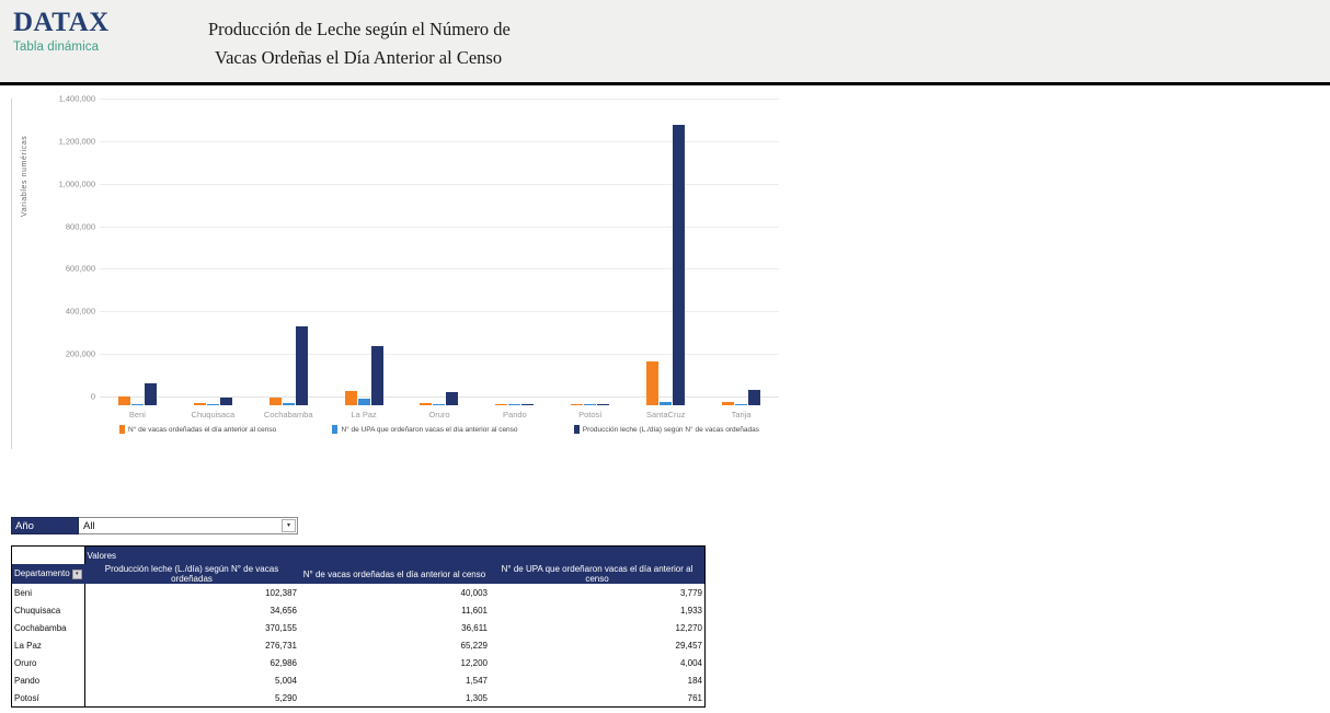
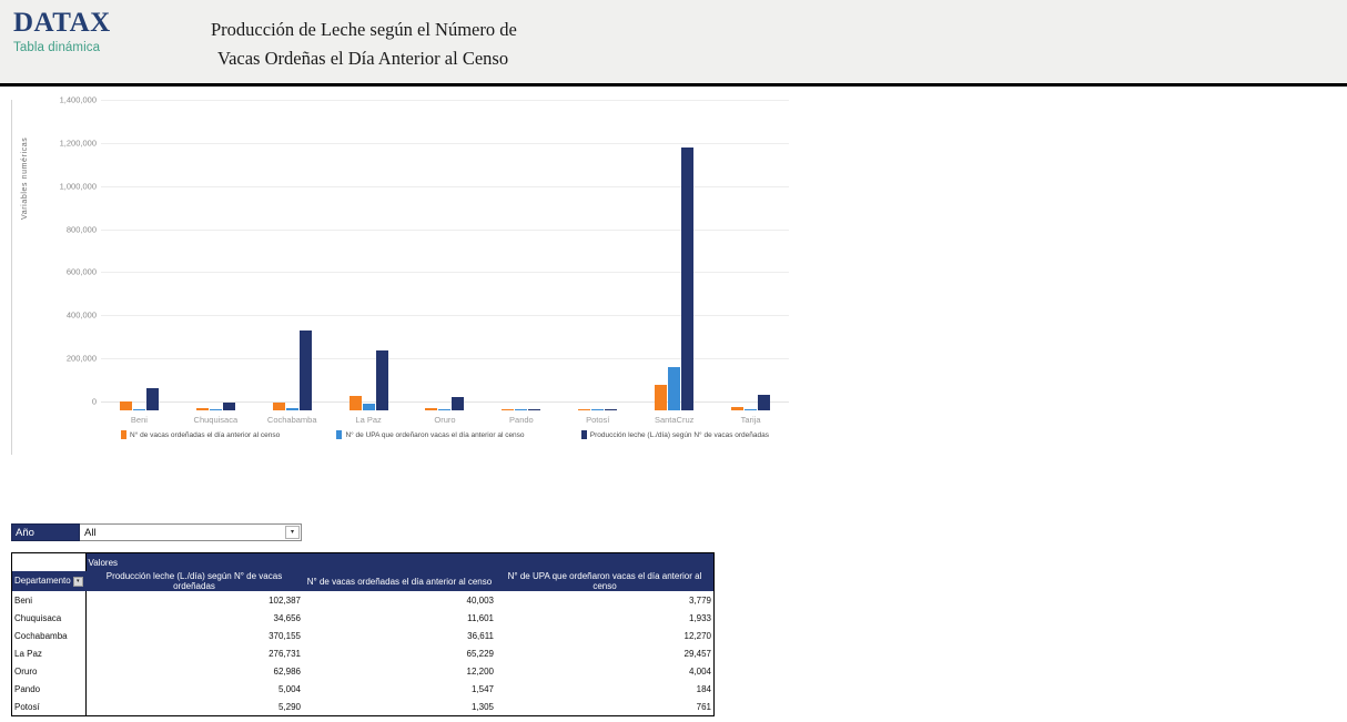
N° de vacas ordeñadas el día anterior al censo/SantaCruz: 200000 -> 120000
N° de UPA que ordeñaron vacas el día anterior al censo/SantaCruz: 20000 -> 200000
Producción leche (L./día) según N° de vacas ordeñadas/SantaCruz: 1320000 -> 1220000
